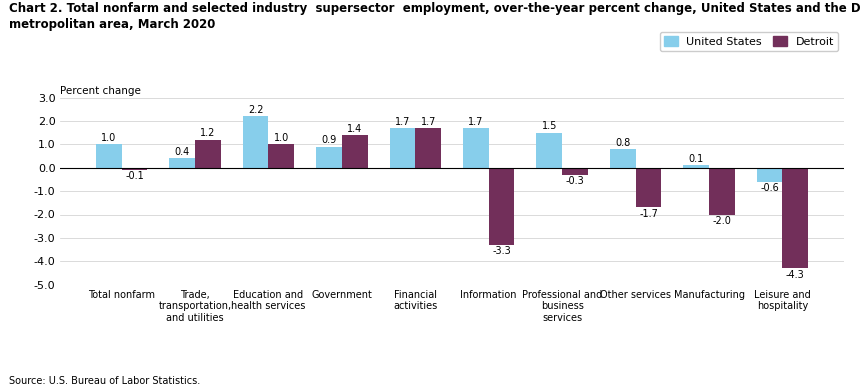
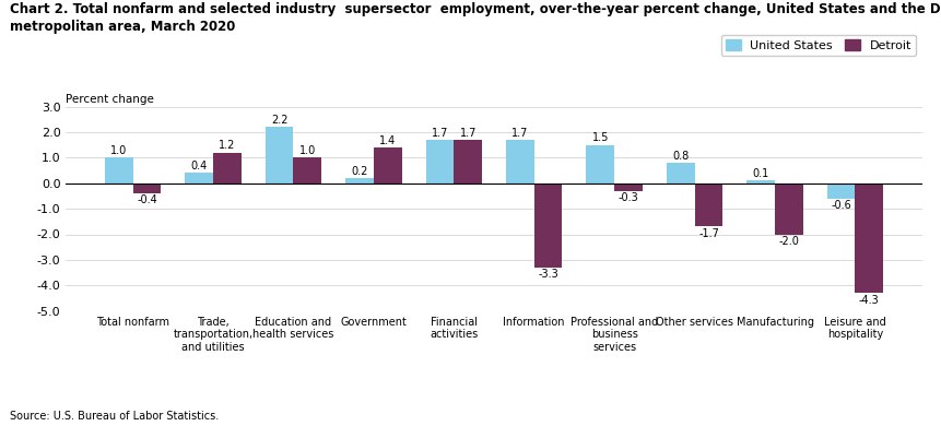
Detroit/Total nonfarm: -0.1 -> -0.4
United States/Government: 0.9 -> 0.2
